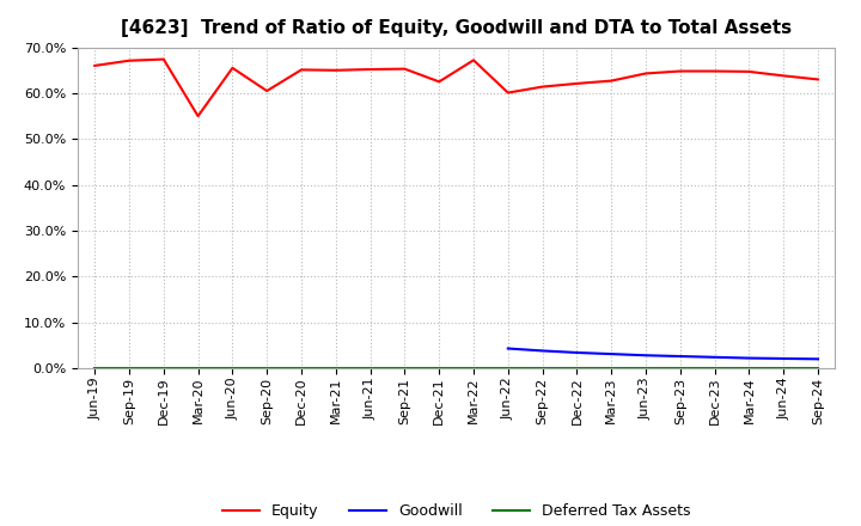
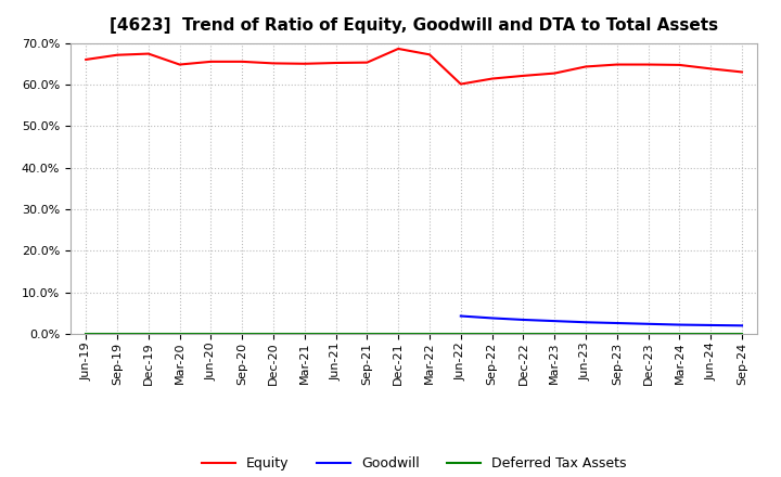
Equity/Mar-20: 55.0% -> 64.8%
Equity/Sep-20: 60.5% -> 65.5%
Equity/Dec-21: 62.5% -> 68.6%
